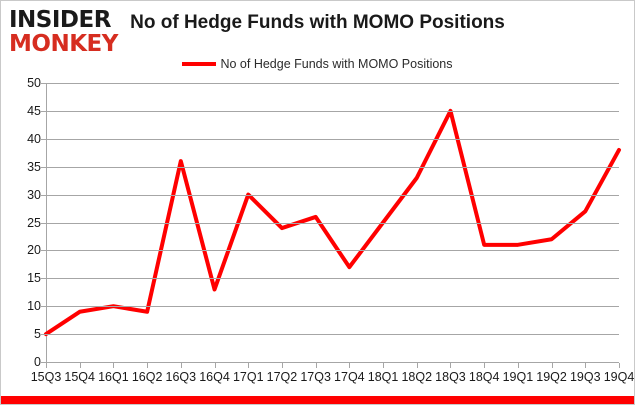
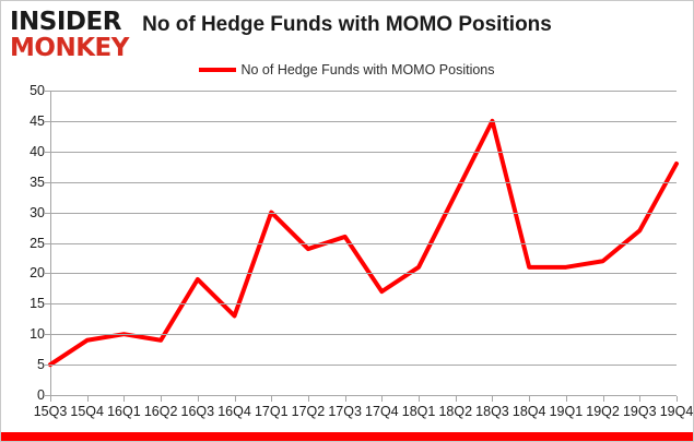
16Q3: 36 -> 19
18Q1: 25 -> 21
